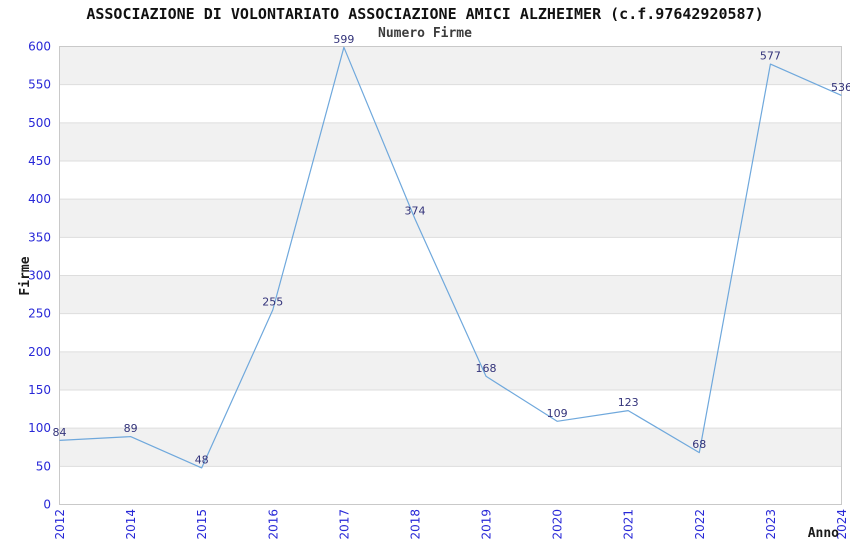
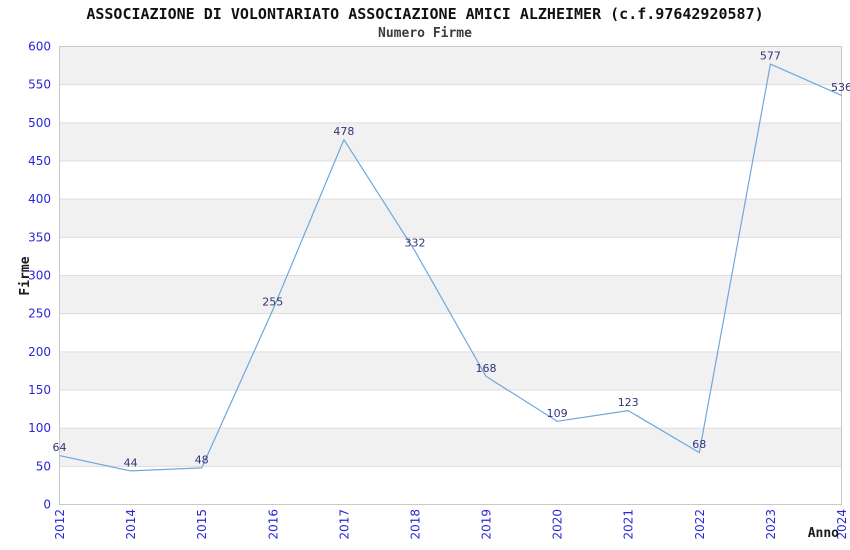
2012: 84 -> 64
2014: 89 -> 44
2017: 599 -> 478
2018: 374 -> 332
